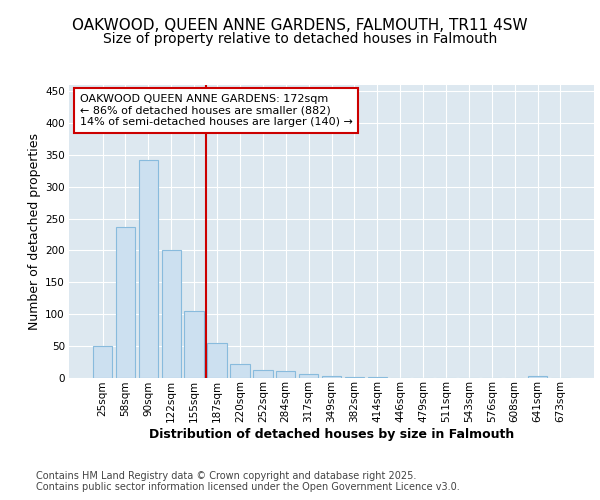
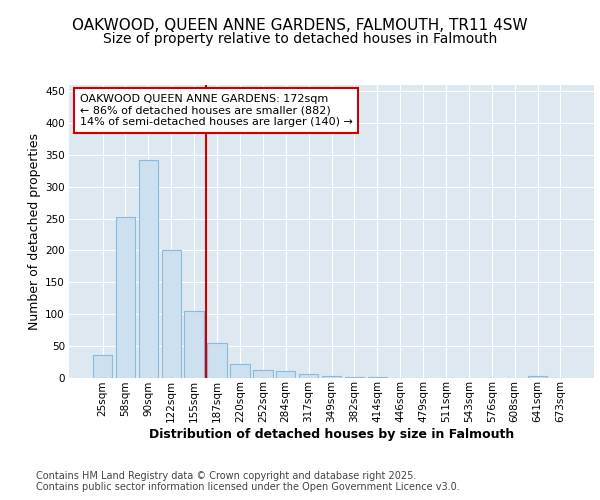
25sqm: 50 -> 35
58sqm: 236 -> 252
